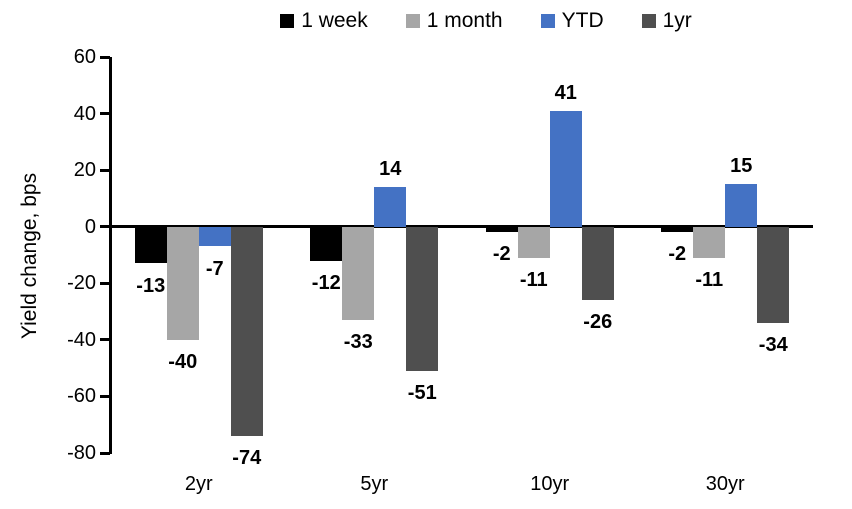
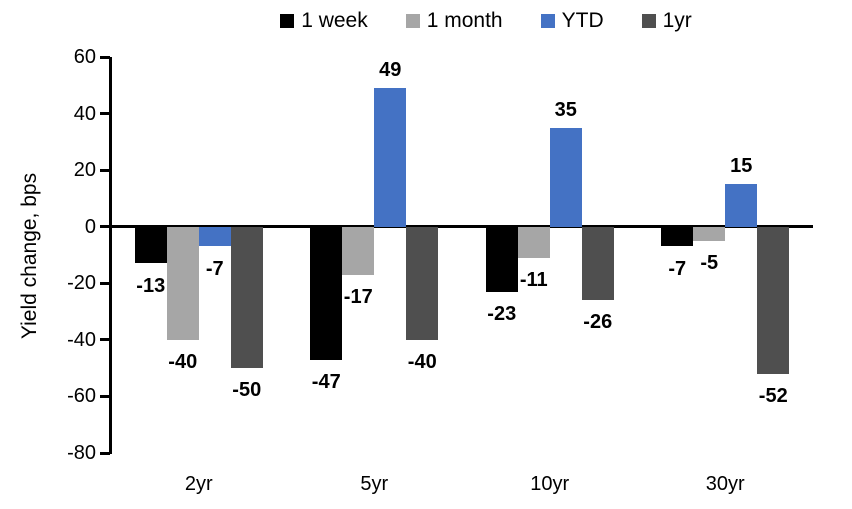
1yr/2yr: -74 -> -50
1 week/5yr: -12 -> -47
1 month/5yr: -33 -> -17
YTD/5yr: 14 -> 49
1yr/5yr: -51 -> -40
1 week/10yr: -2 -> -23
YTD/10yr: 41 -> 35
1 week/30yr: -2 -> -7
1 month/30yr: -11 -> -5
1yr/30yr: -34 -> -52
